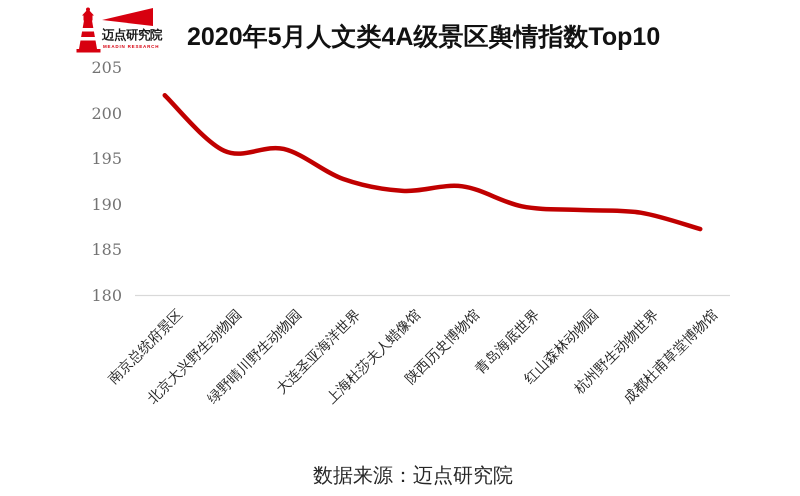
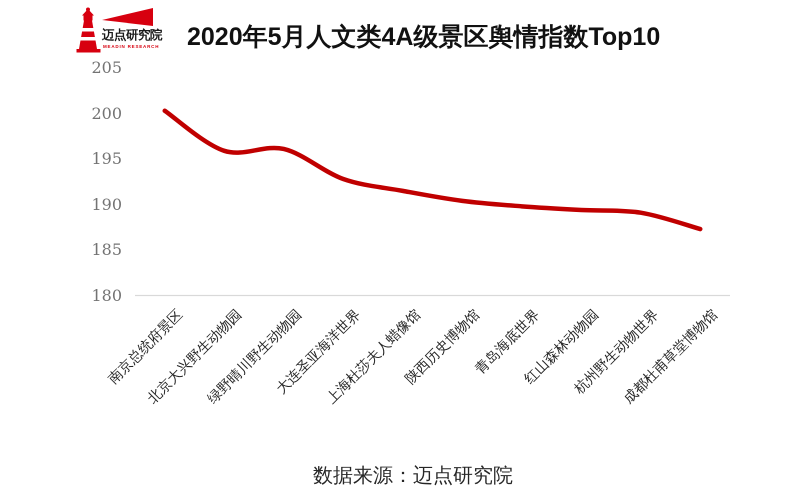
南京总统府景区: 202 -> 200
陕西历史博物馆: 192 -> 190
